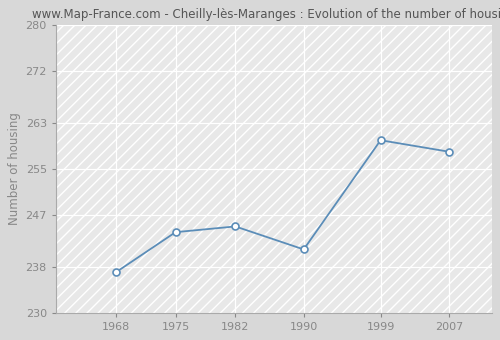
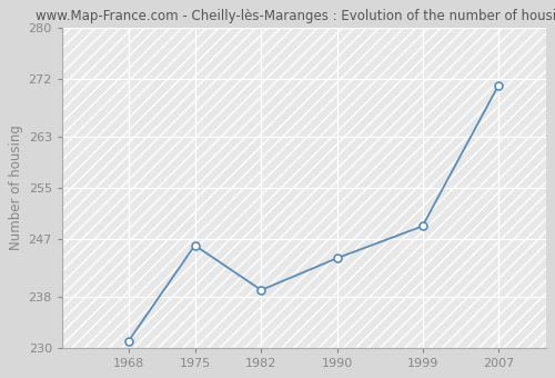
1968: 237 -> 231
1975: 244 -> 246
1982: 245 -> 239
1990: 241 -> 244
1999: 260 -> 249
2007: 258 -> 271
